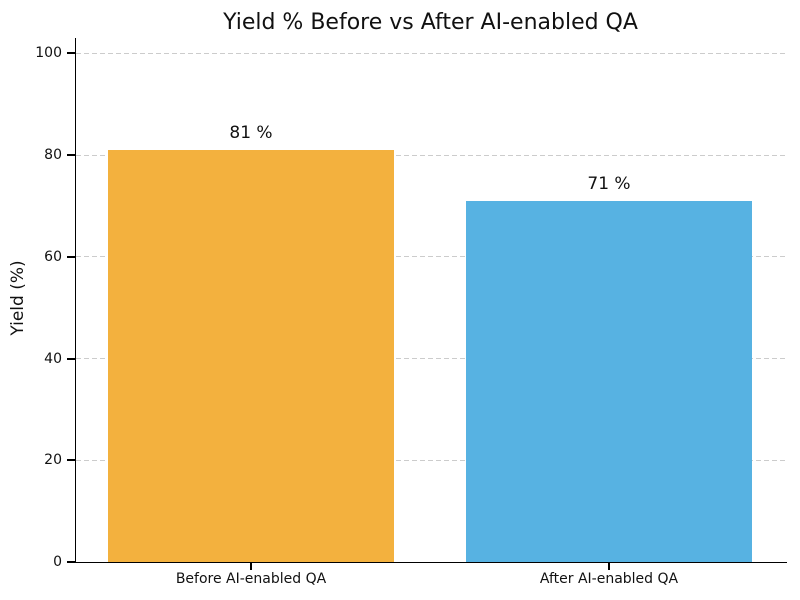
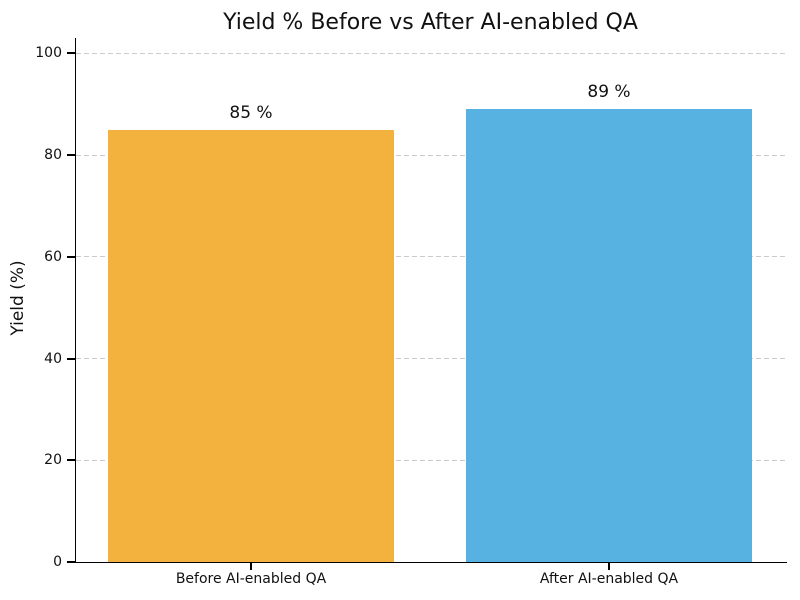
Before AI-enabled QA: 81 -> 85
After AI-enabled QA: 71 -> 89
